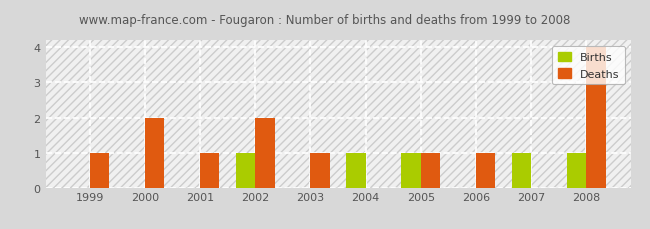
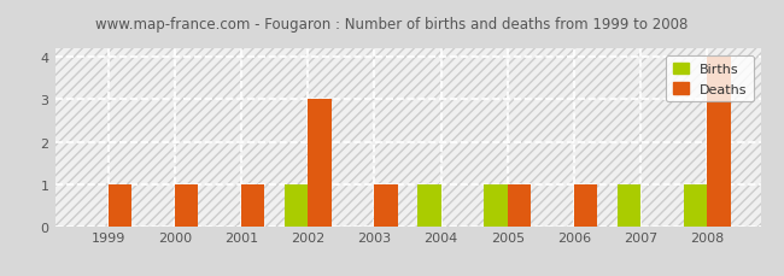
Deaths/2000: 2 -> 1
Deaths/2002: 2 -> 3
